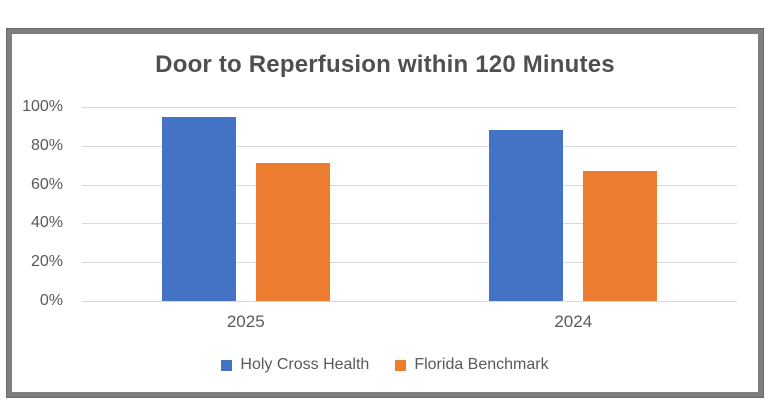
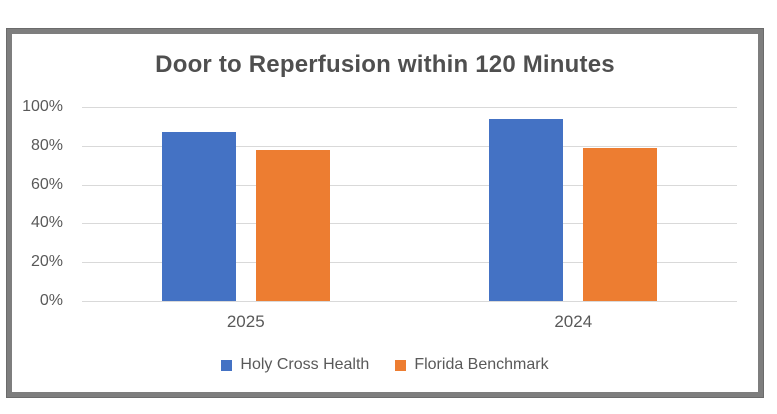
Holy Cross Health/2025: 95% -> 87%
Florida Benchmark/2025: 71% -> 78%
Holy Cross Health/2024: 88% -> 94%
Florida Benchmark/2024: 67% -> 79%
